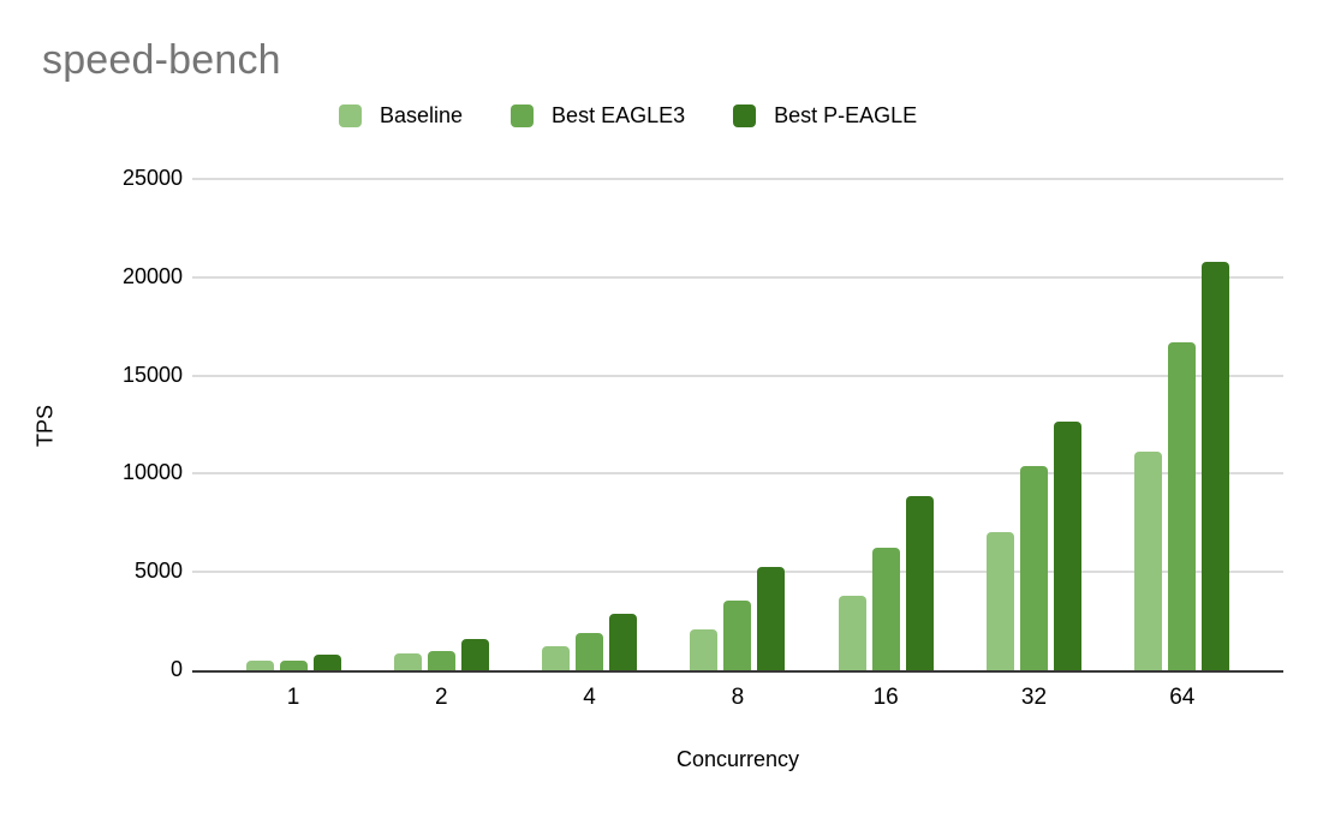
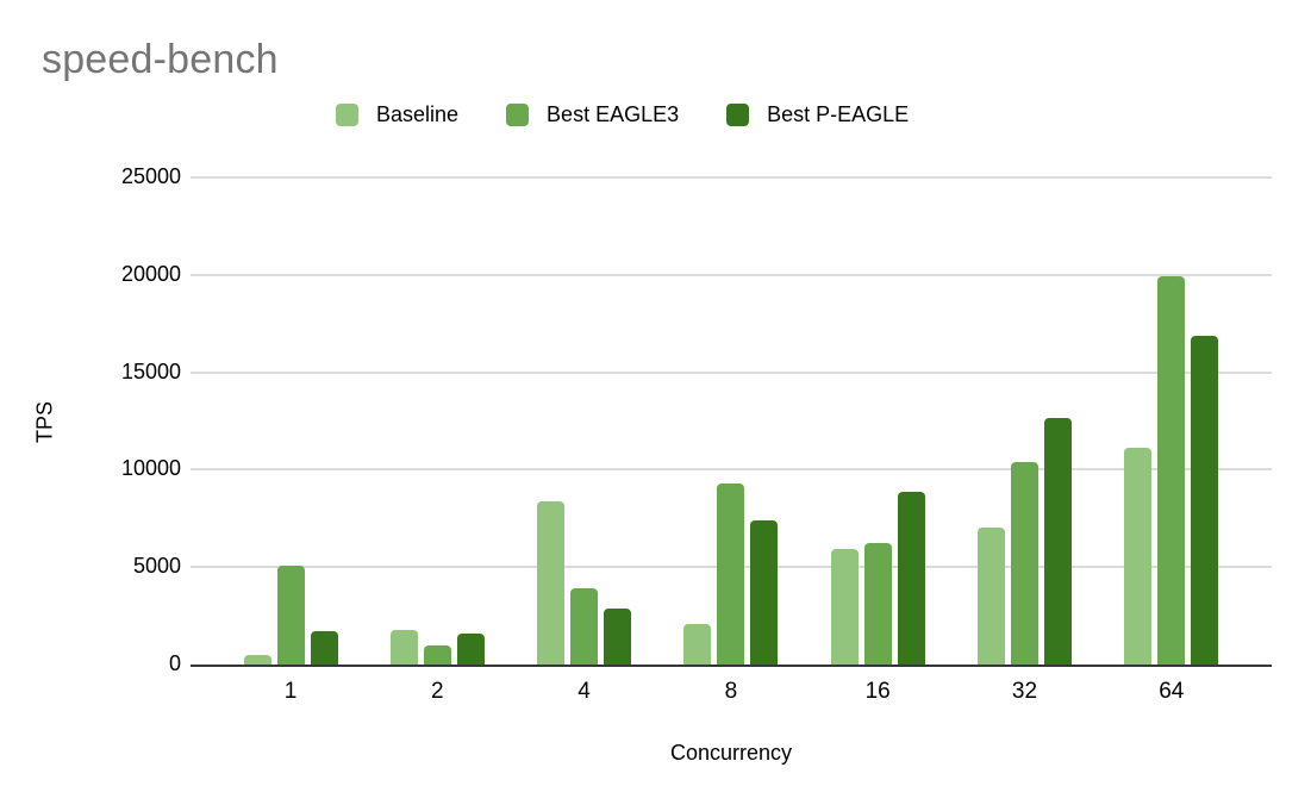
Best EAGLE3/1: 500 -> 5100
Best P-EAGLE/1: 800 -> 1700
Baseline/2: 800 -> 1800
Baseline/4: 1200 -> 8400
Best EAGLE3/4: 1900 -> 3900
Best EAGLE3/8: 3600 -> 9300
Best P-EAGLE/8: 5200 -> 7400
Baseline/16: 3800 -> 5900
Best EAGLE3/64: 16700 -> 19900
Best P-EAGLE/64: 20800 -> 16900
